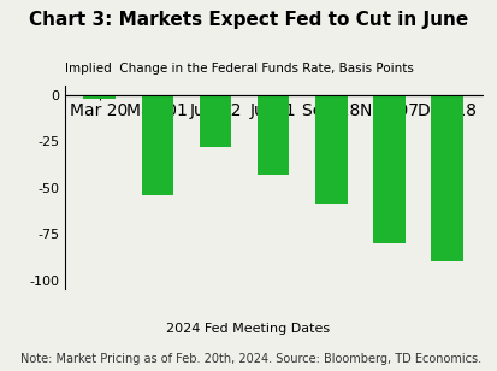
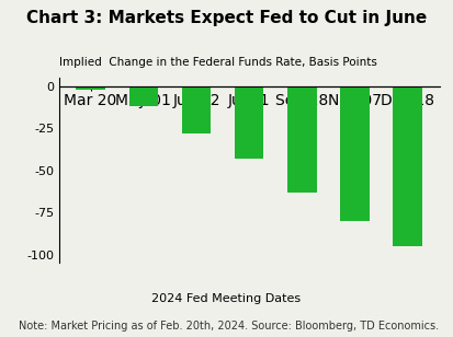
May 01: -54 -> -12
Sep 18: -59 -> -63
Dec 18: -90 -> -95
